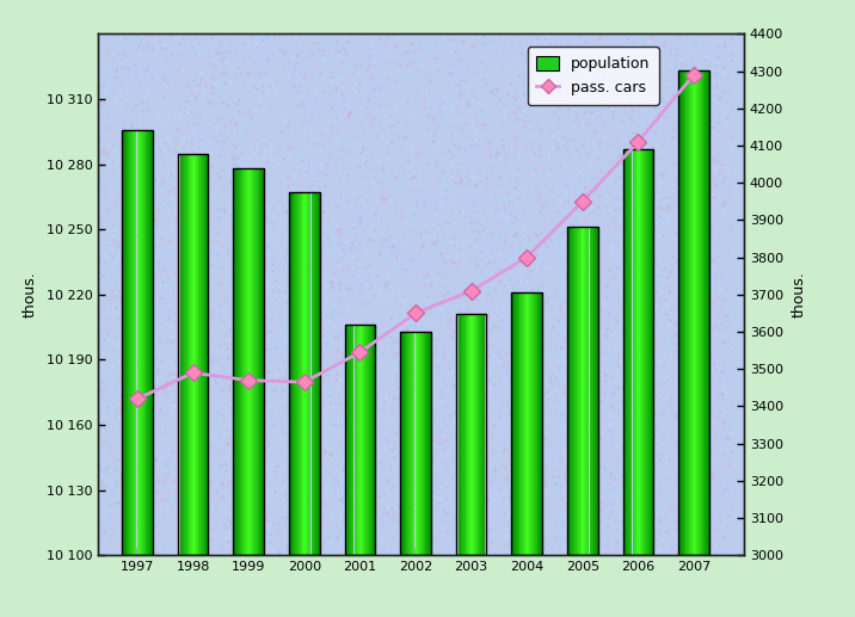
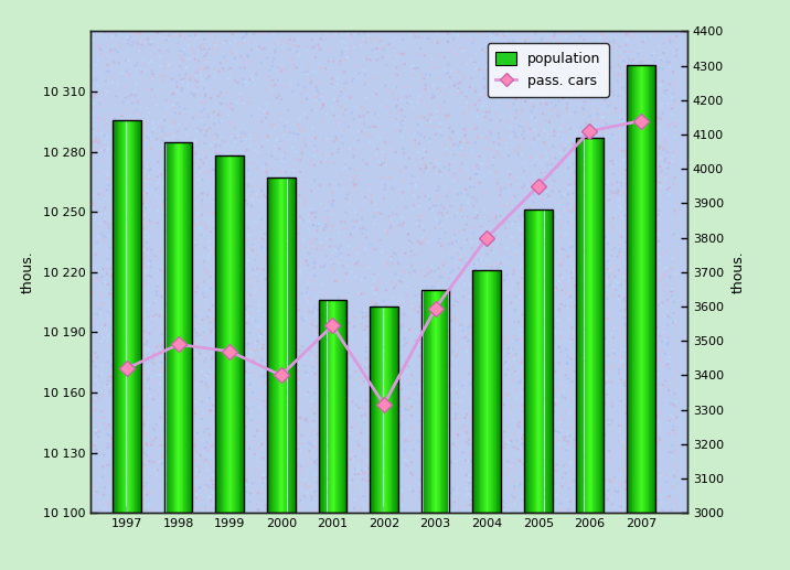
pass. cars/2000: 3465 -> 3400
pass. cars/2002: 3650 -> 3315
pass. cars/2003: 3710 -> 3595
pass. cars/2007: 4290 -> 4140
